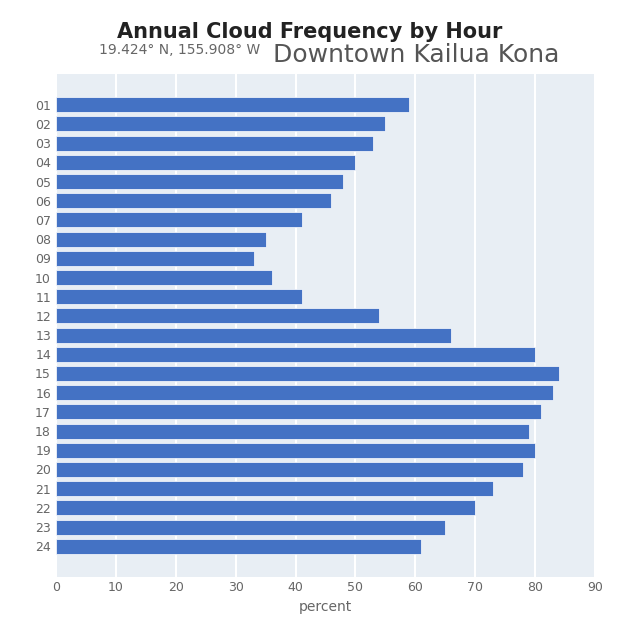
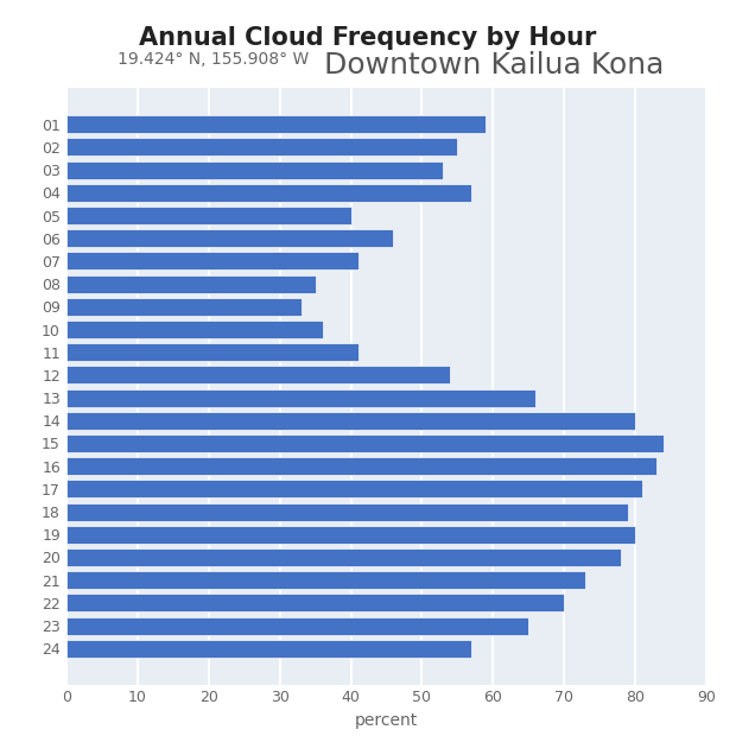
04: 50 -> 57
05: 48 -> 40
24: 61 -> 57
